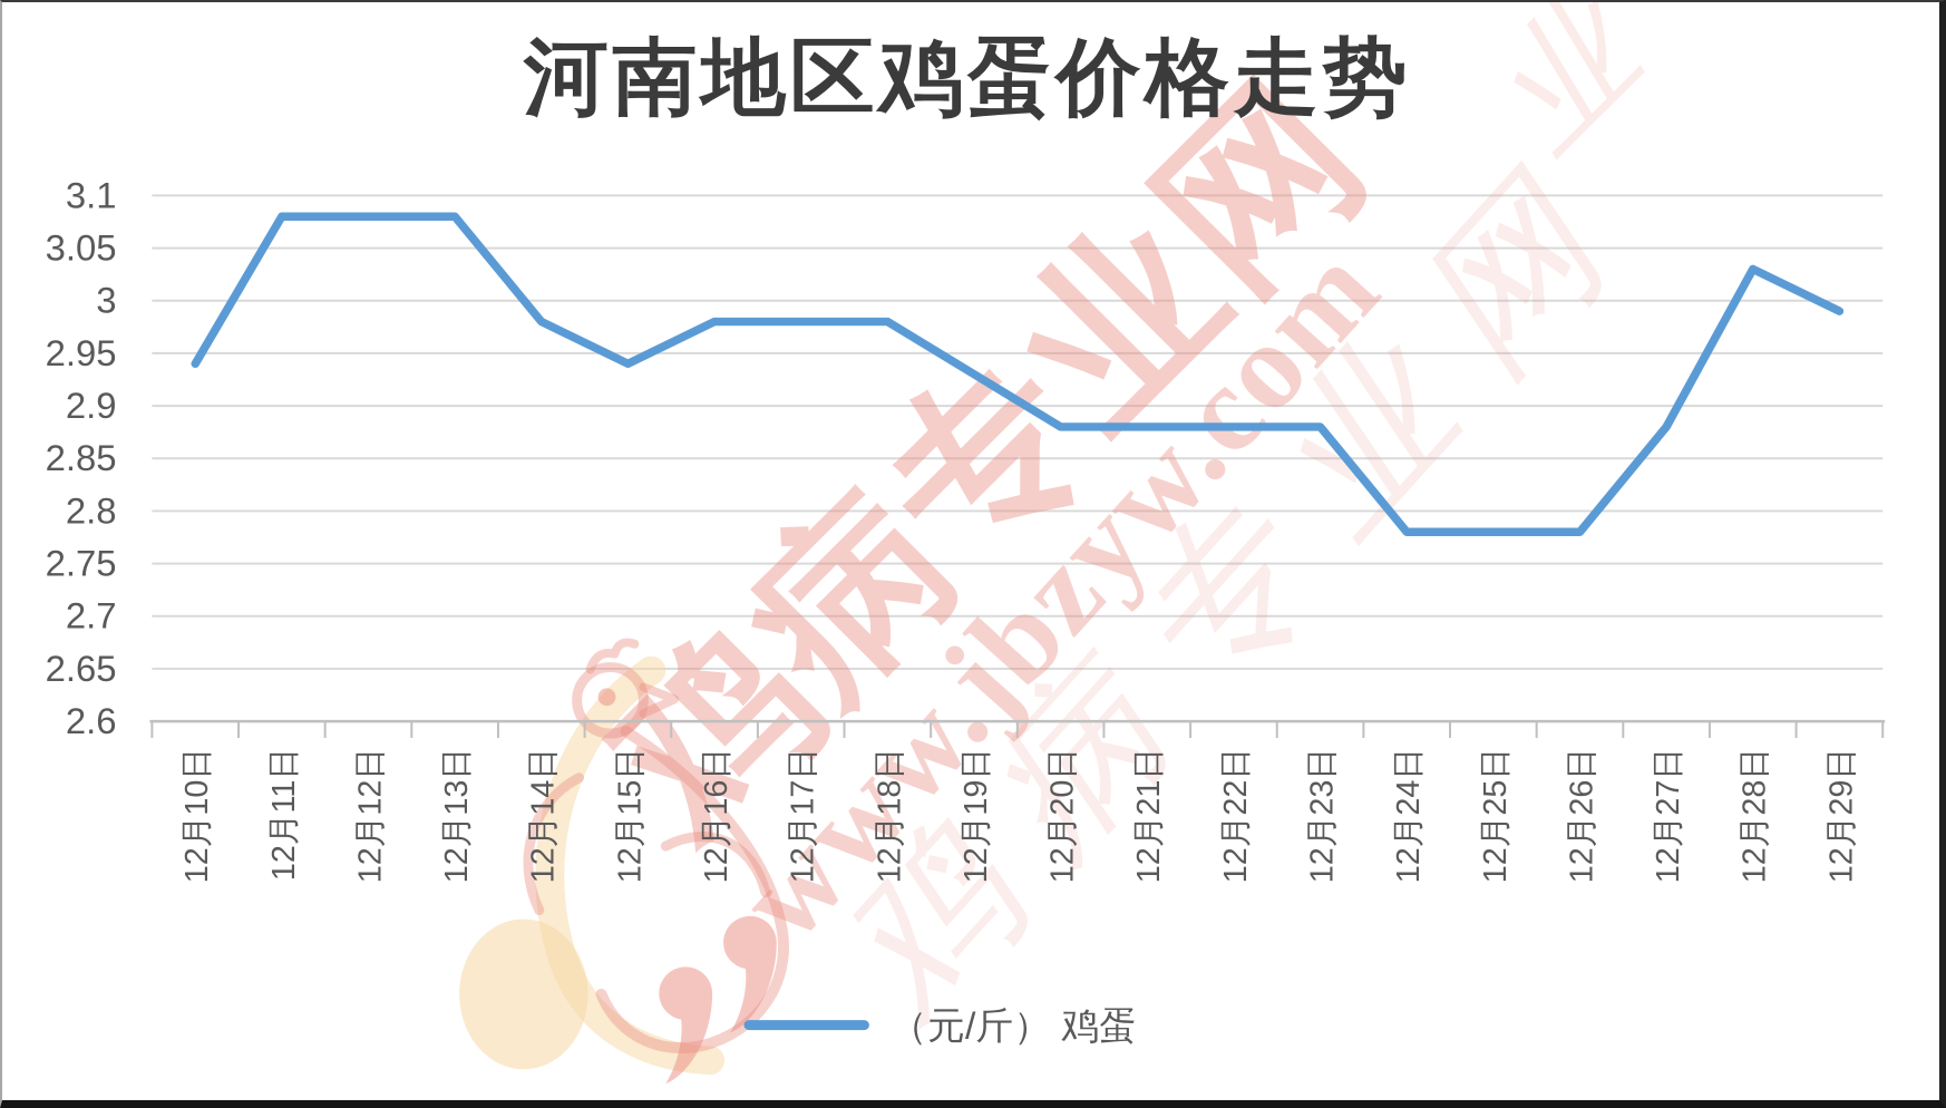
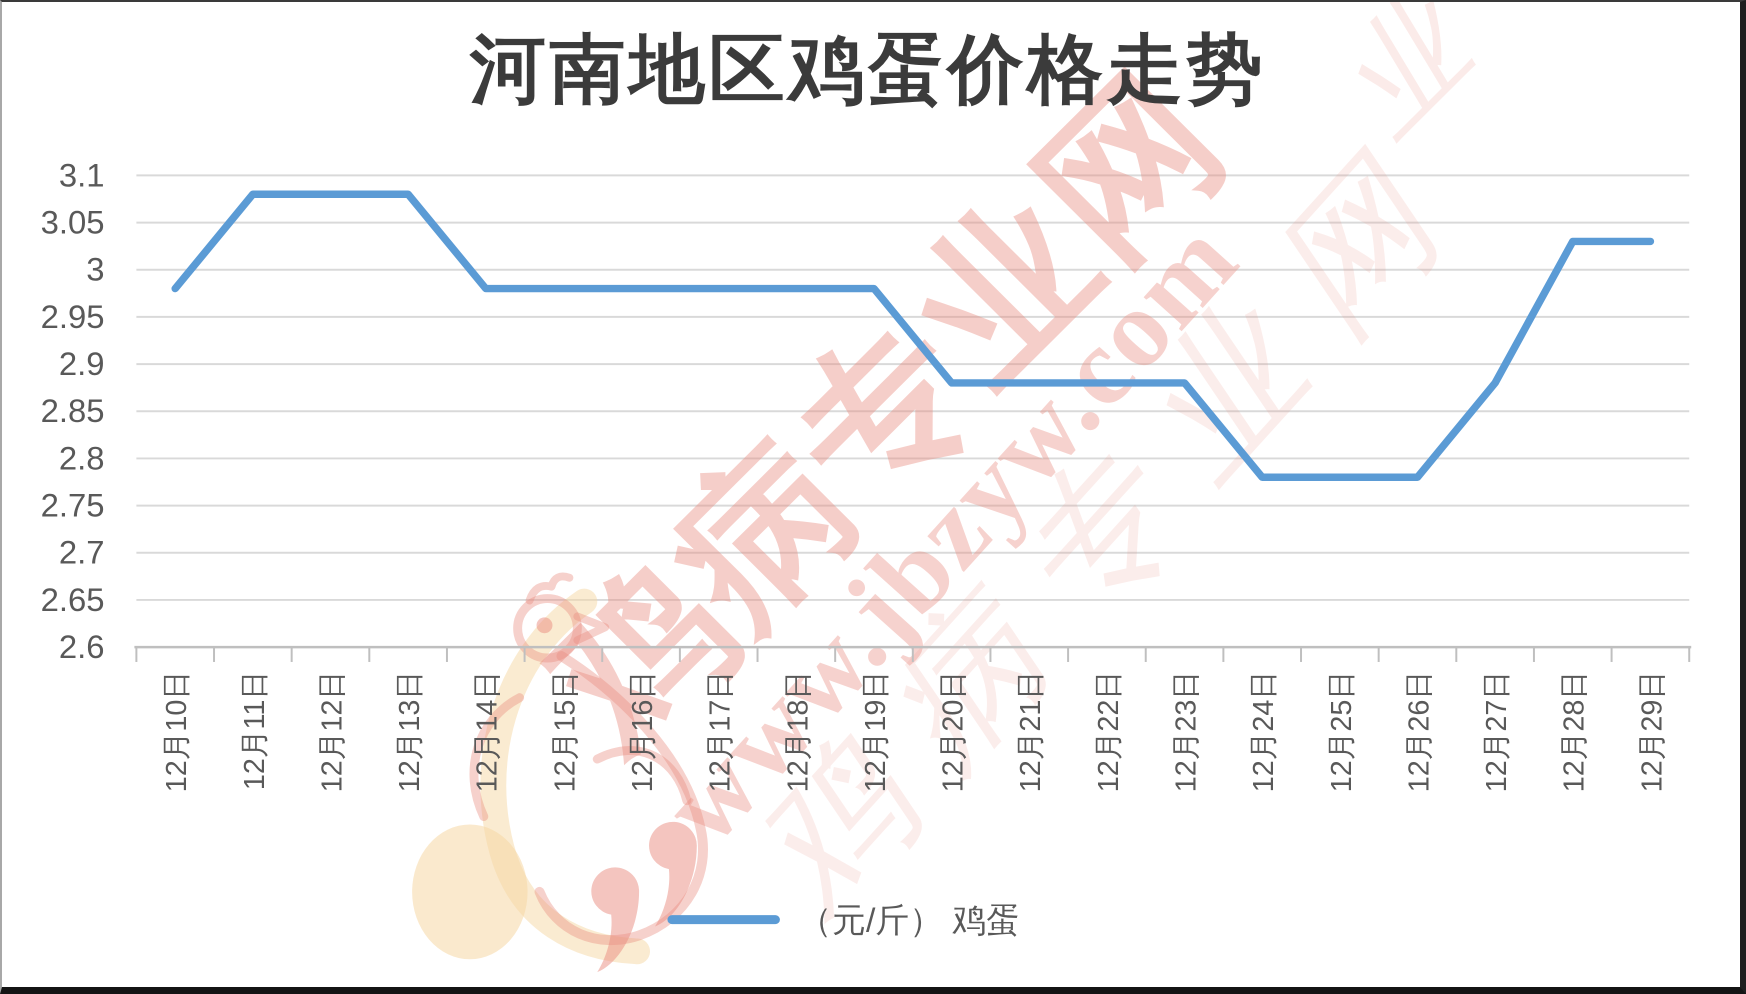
12月10日: 2.94 -> 2.98
12月15日: 2.94 -> 2.98
12月19日: 2.93 -> 2.98
12月29日: 2.99 -> 3.03
